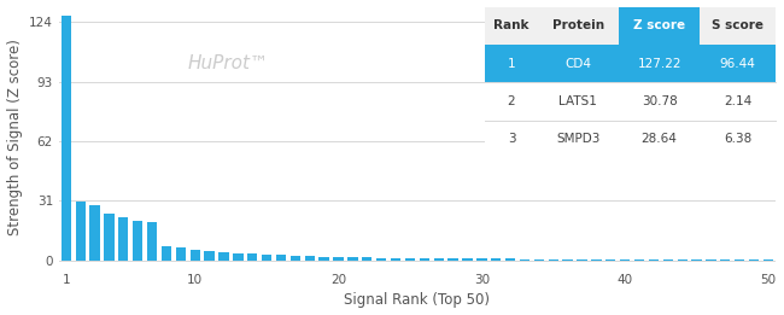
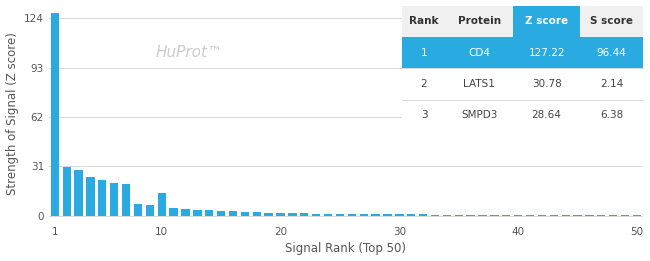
10: 6 -> 14
